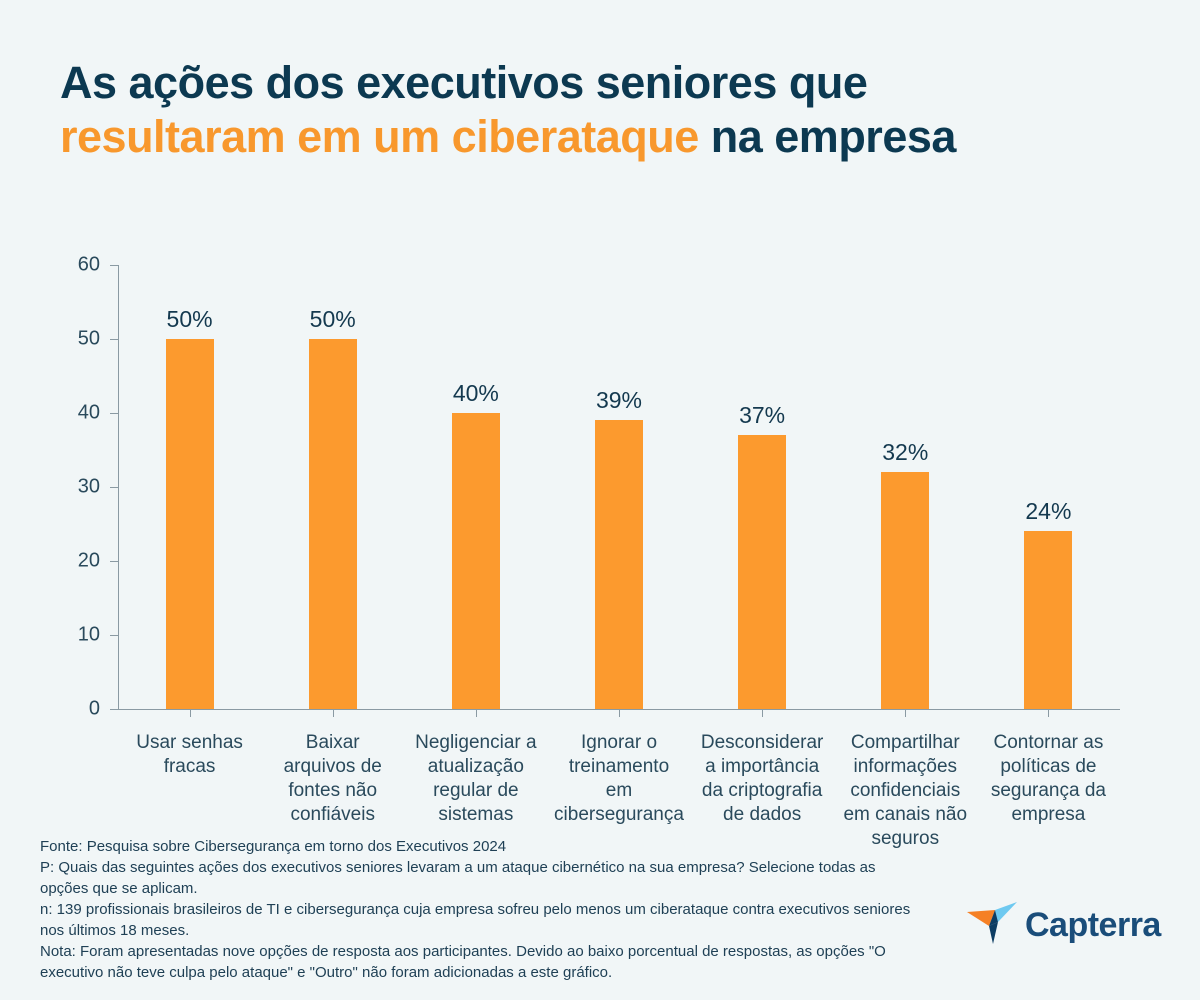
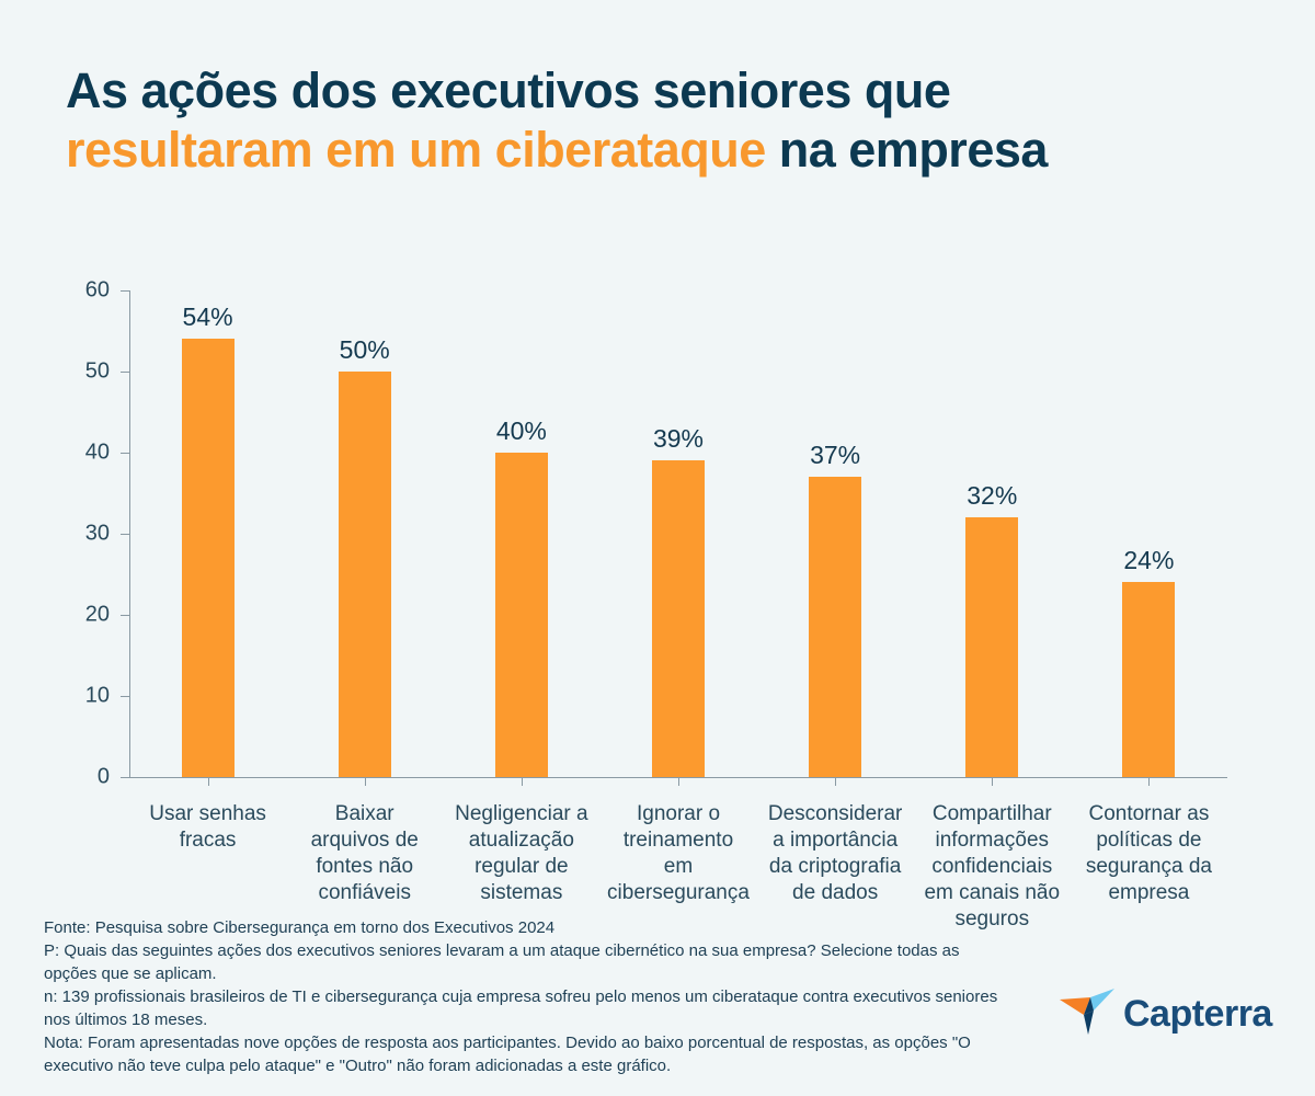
Usar senhas fracas: 50% -> 54%
